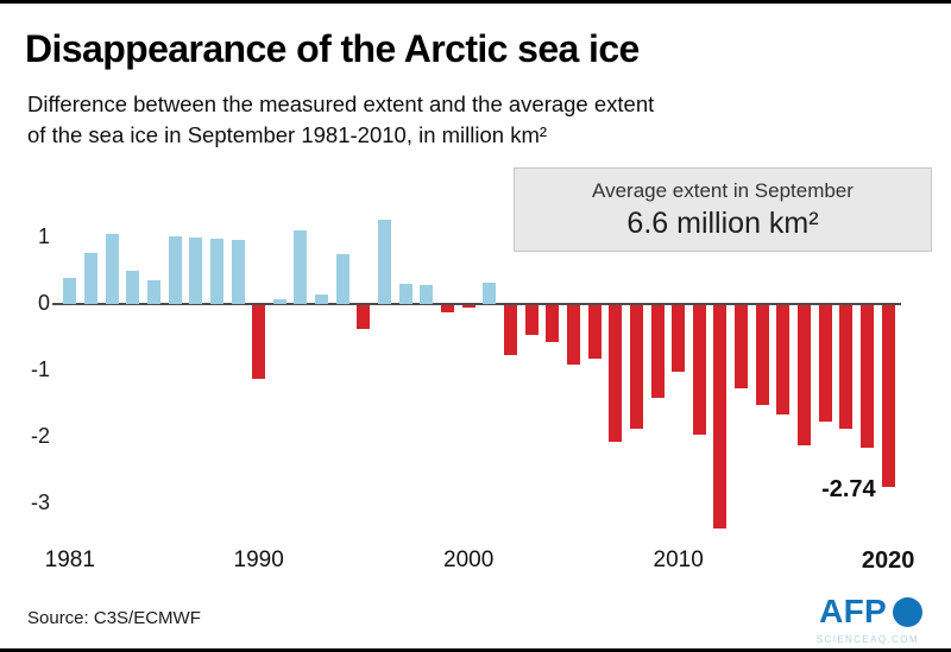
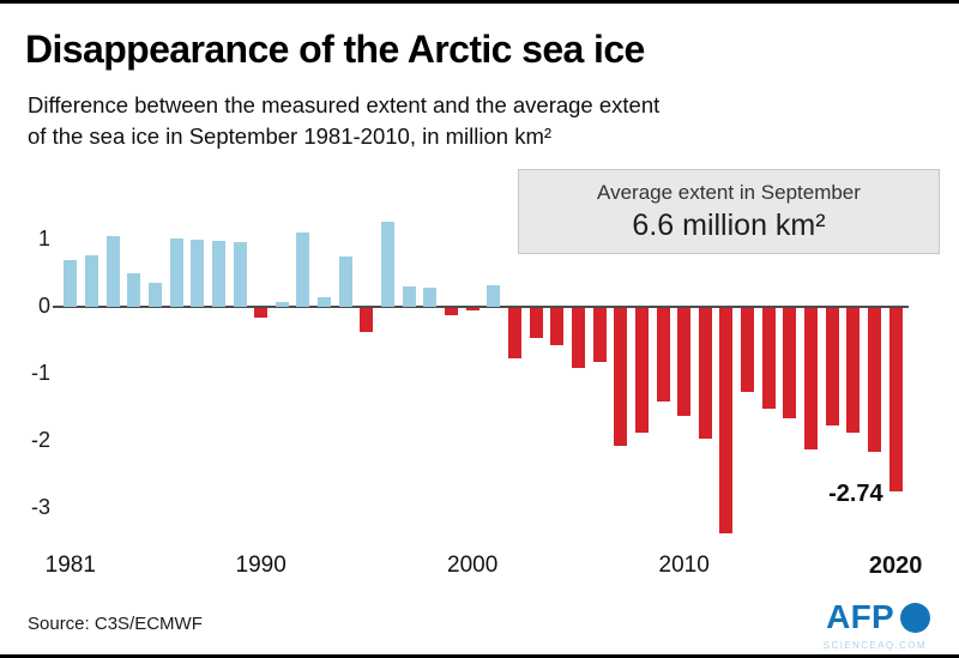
1981: 0.4 -> 0.7
1990: -1.1 -> -0.1
2010: -1.0 -> -1.6
